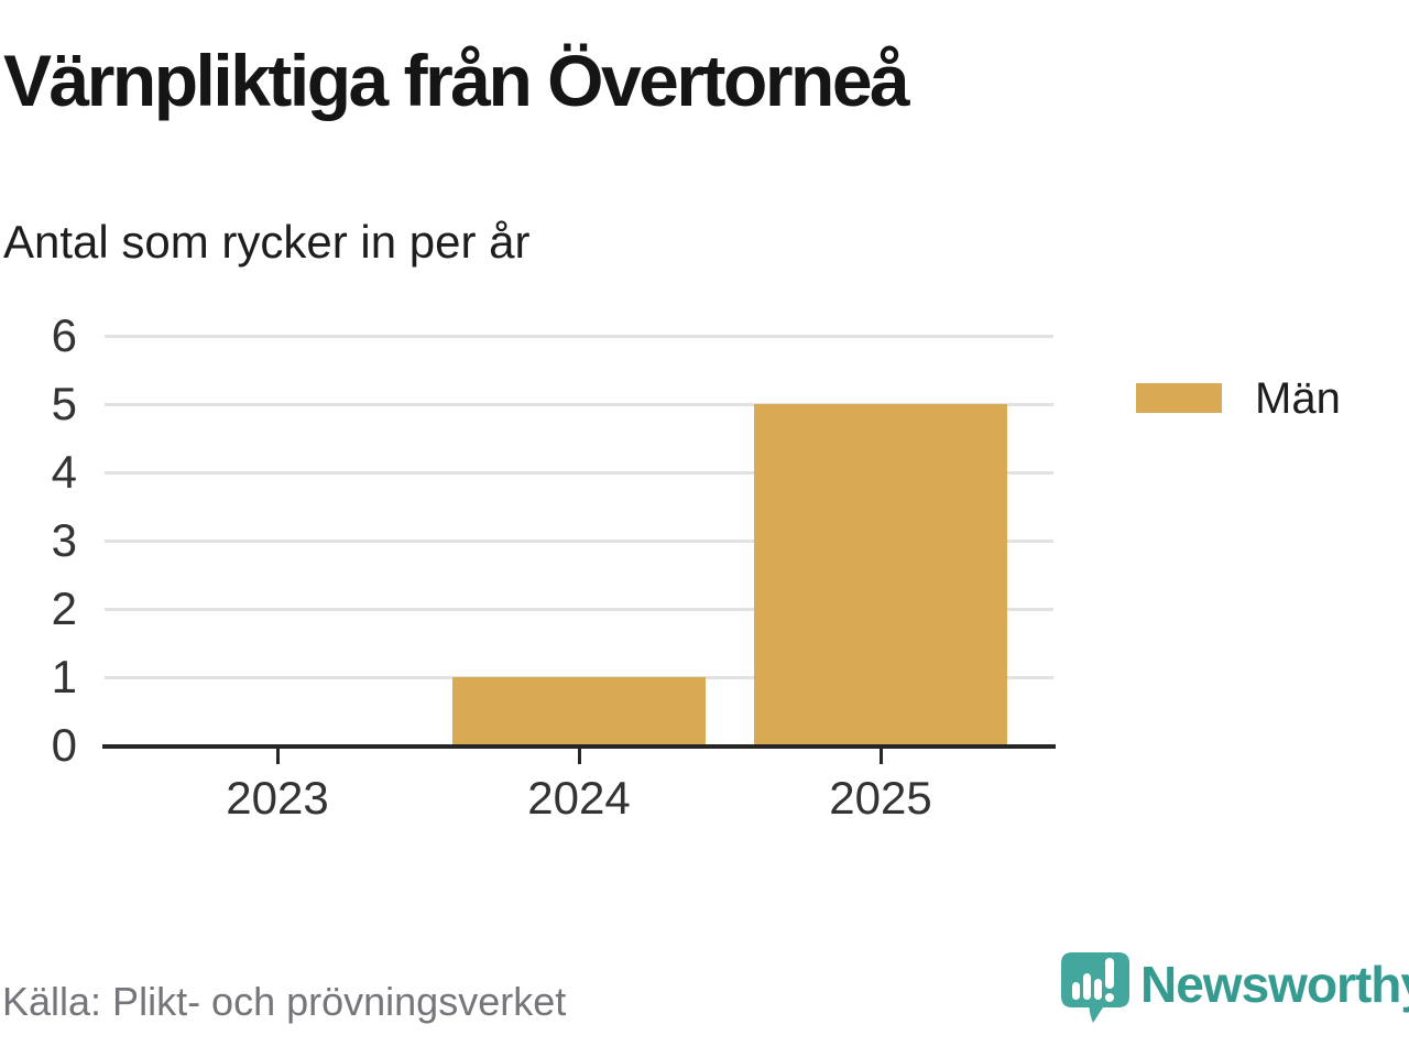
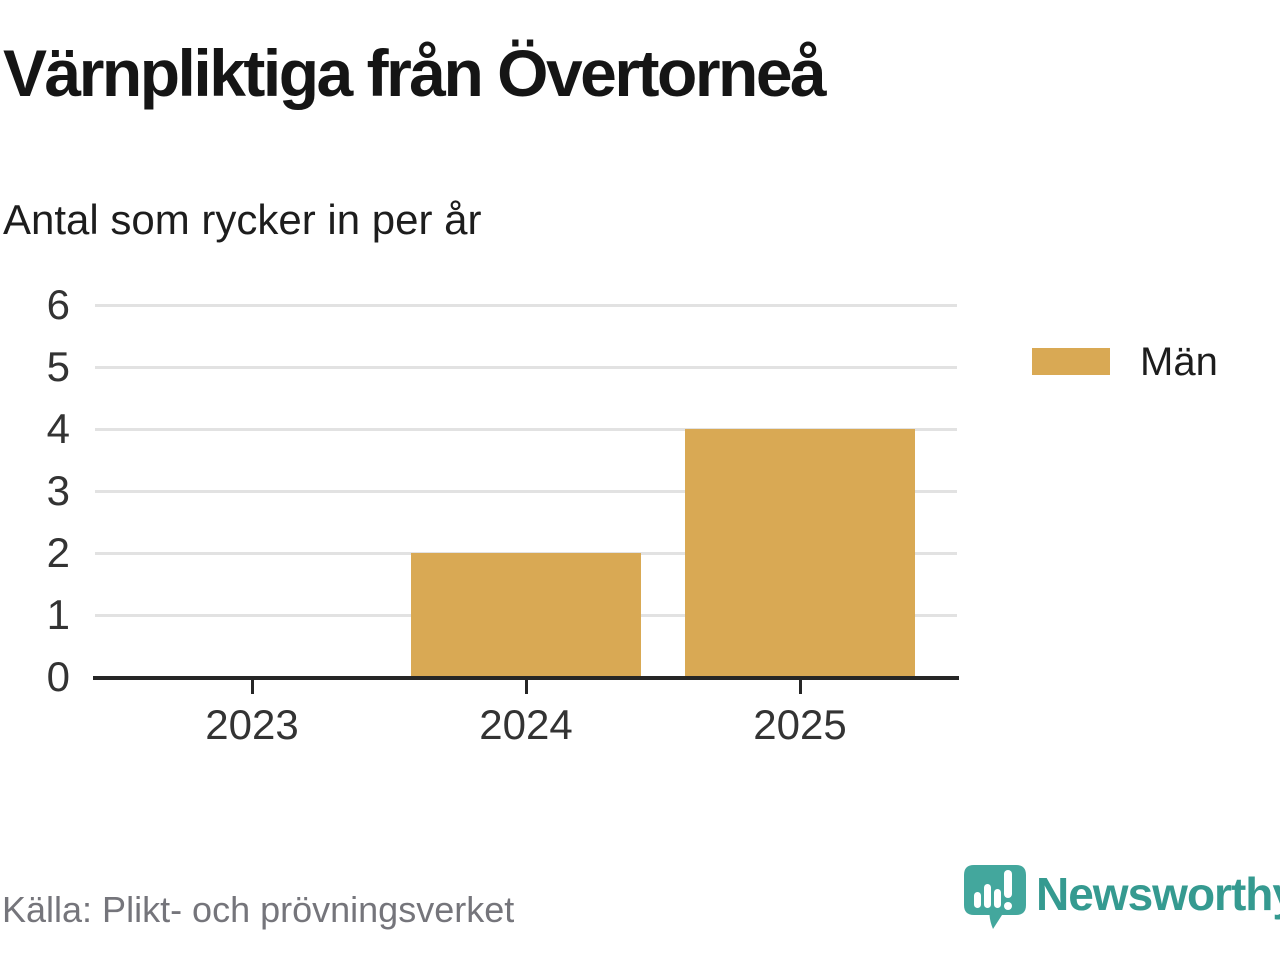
2024: 1 -> 2
2025: 5 -> 4
